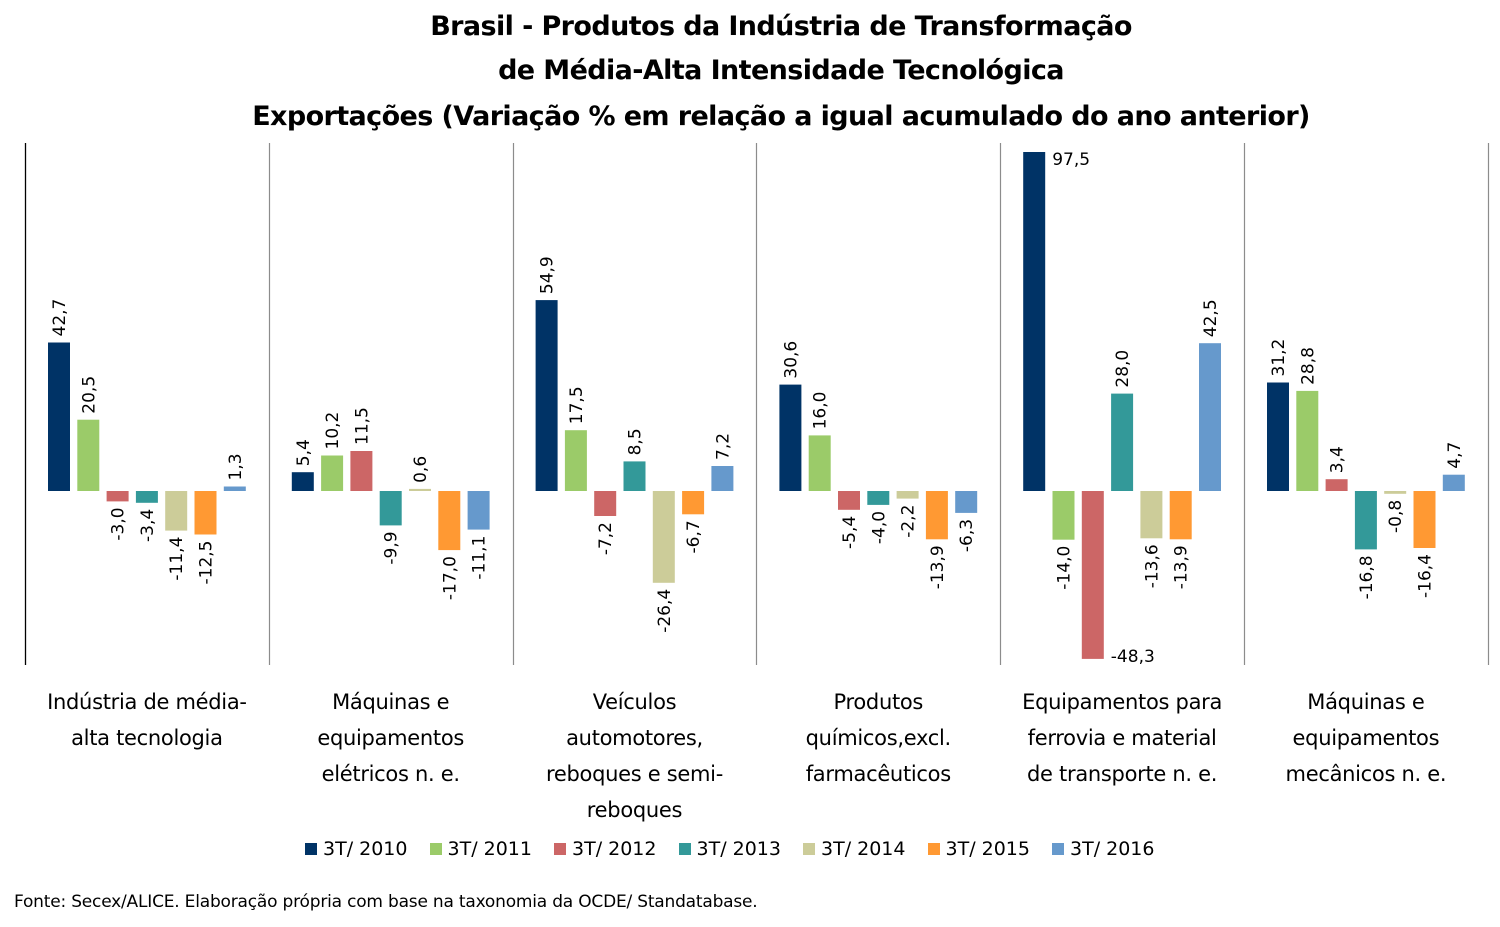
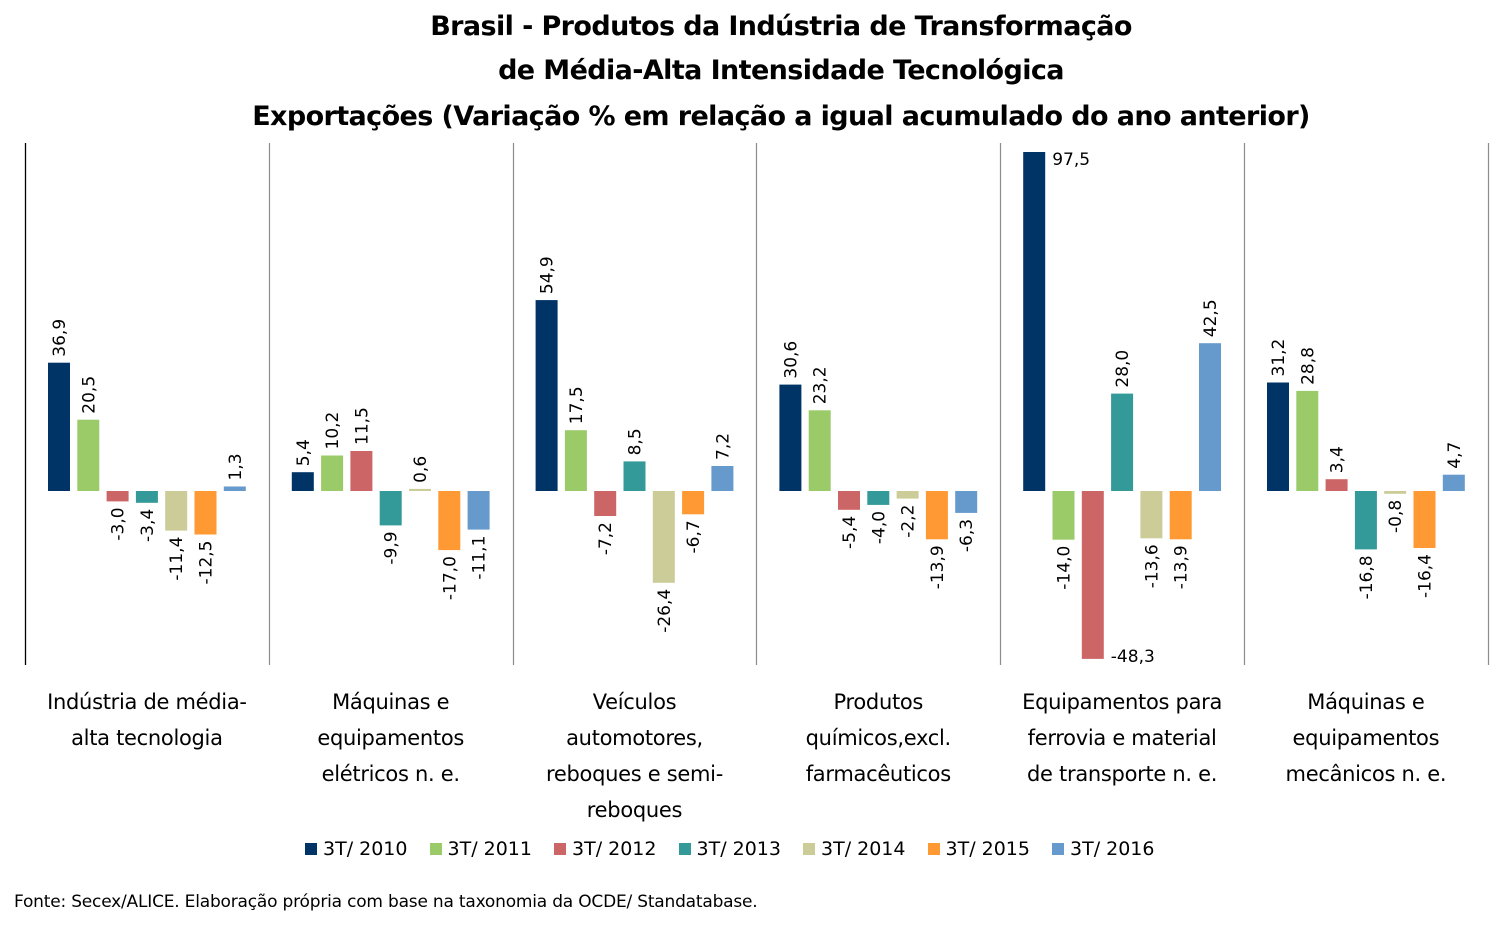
3T/ 2010/Indústria de média-alta tecnologia: 42,7 -> 36,9
3T/ 2011/Produtos químicos,excl. farmacêuticos: 16,0 -> 23,2
